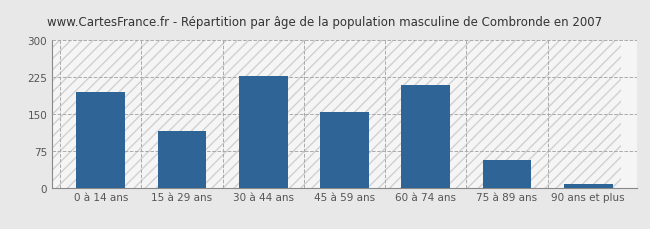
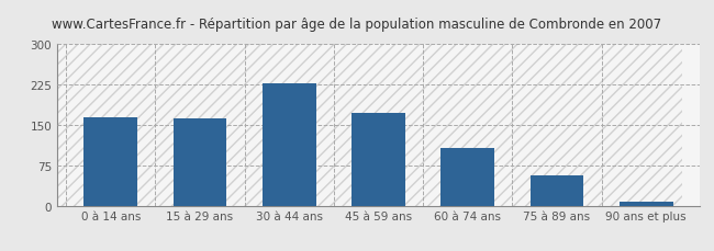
0 à 14 ans: 195 -> 165
15 à 29 ans: 115 -> 162
45 à 59 ans: 155 -> 172
60 à 74 ans: 210 -> 107
